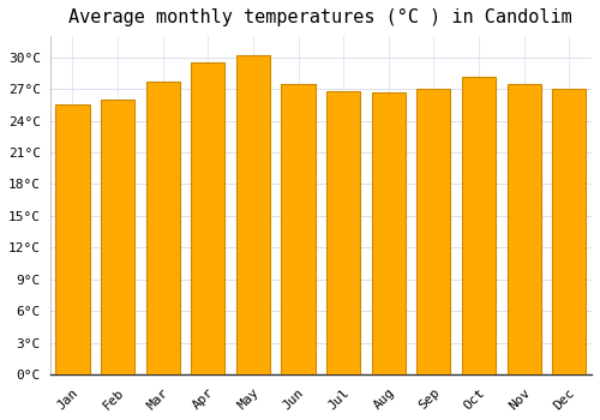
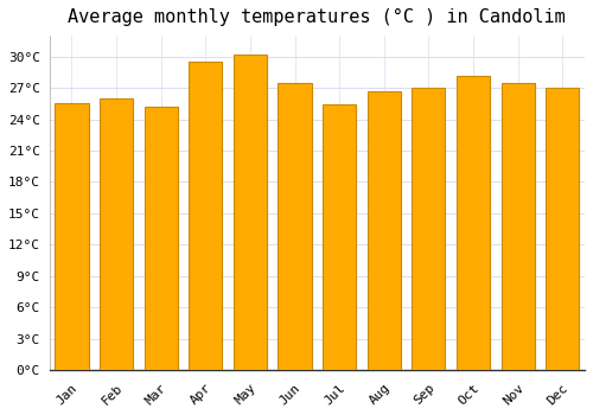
Mar: 27.7°C -> 25.2°C
Jul: 26.8°C -> 25.4°C
